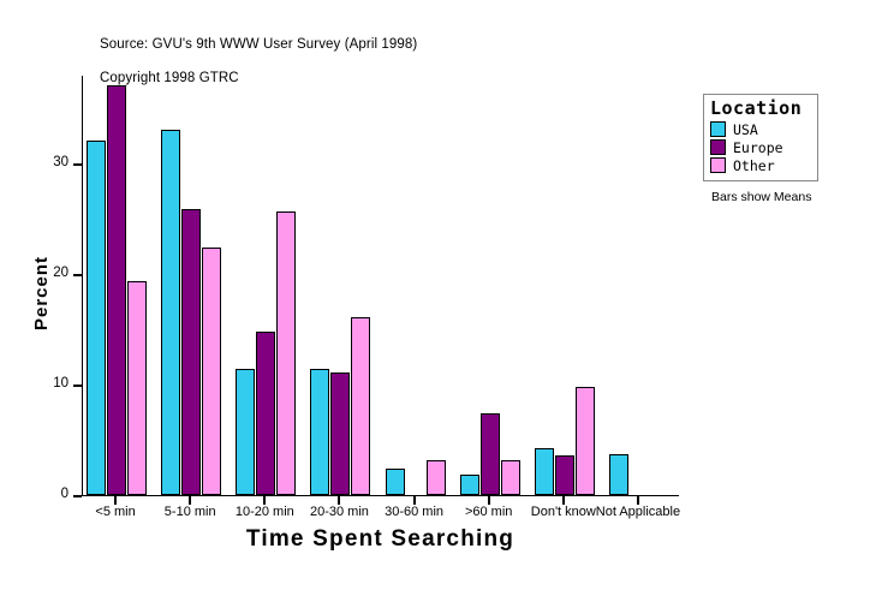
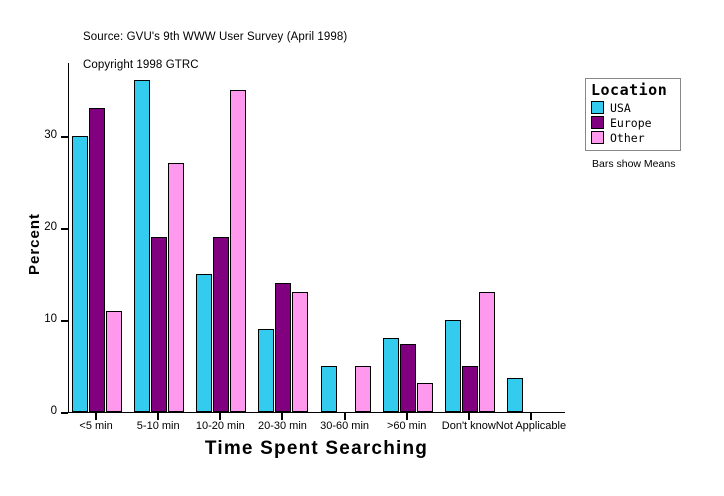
USA/<5 min: 32 -> 30
Europe/<5 min: 37 -> 33
Other/<5 min: 19 -> 11
USA/5-10 min: 33 -> 36
Europe/5-10 min: 26 -> 19
Other/5-10 min: 22 -> 27
USA/10-20 min: 11 -> 15
Europe/10-20 min: 15 -> 19
Other/10-20 min: 26 -> 35
USA/20-30 min: 11 -> 9
Europe/20-30 min: 11 -> 14
Other/20-30 min: 16 -> 13
USA/30-60 min: 2 -> 5
Other/30-60 min: 3 -> 5
USA/>60 min: 2 -> 8
USA/Don't know: 4 -> 10
Europe/Don't know: 4 -> 5
Other/Don't know: 10 -> 13
